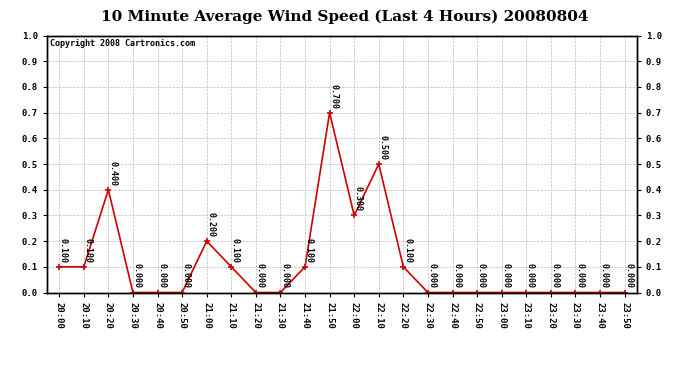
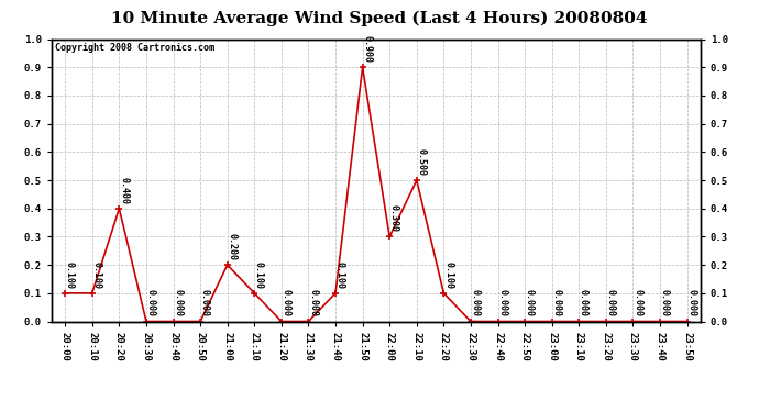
21:50: 0.700 -> 0.900
